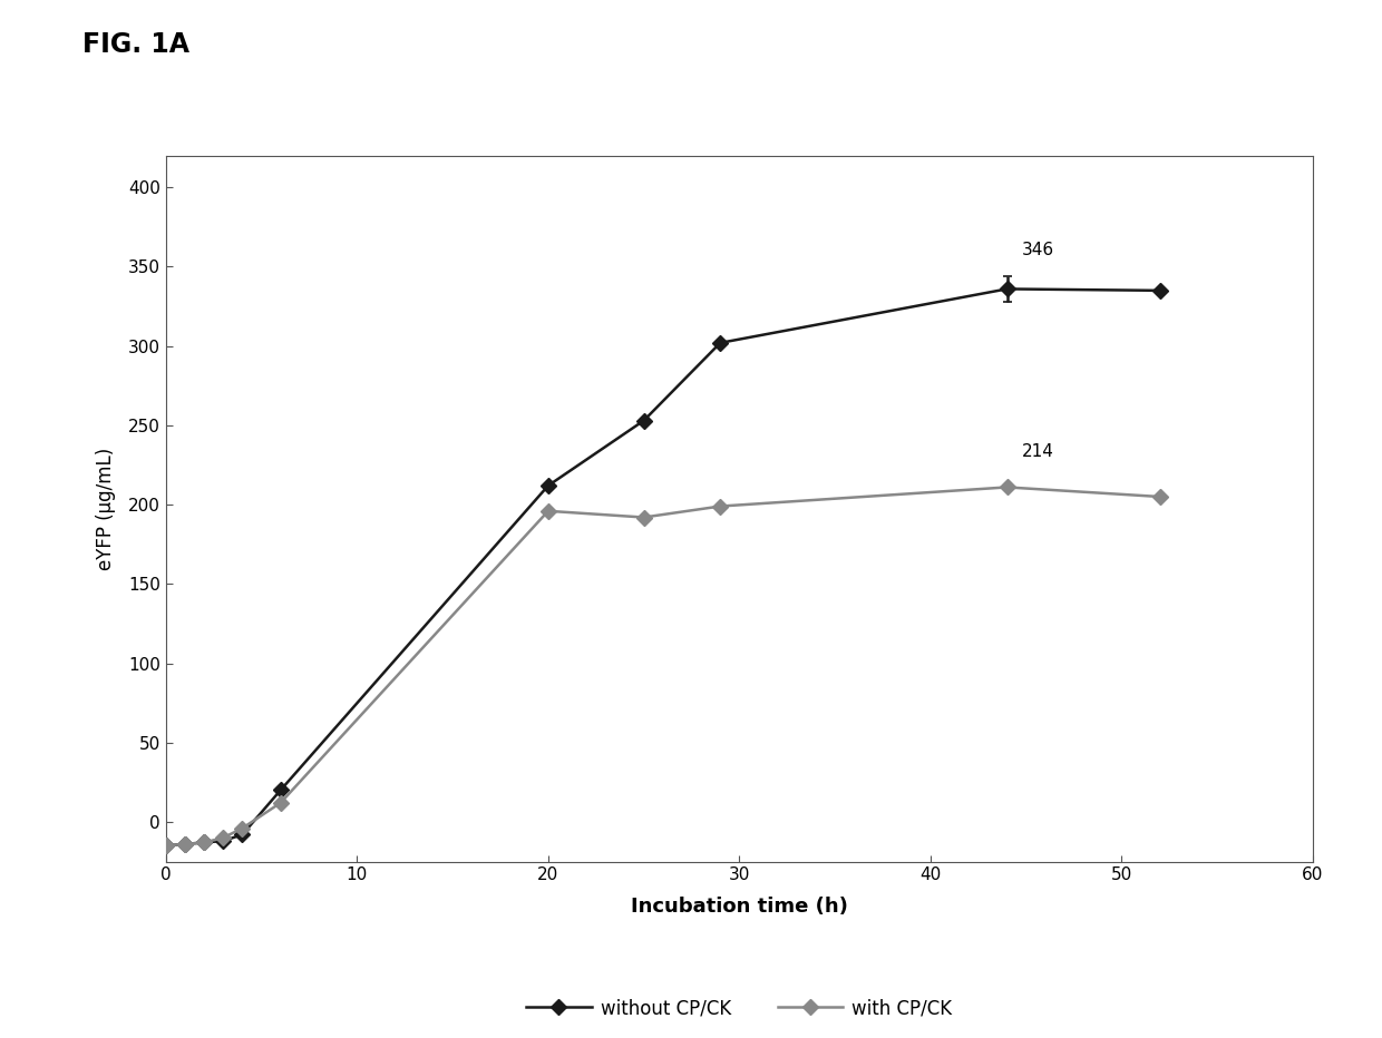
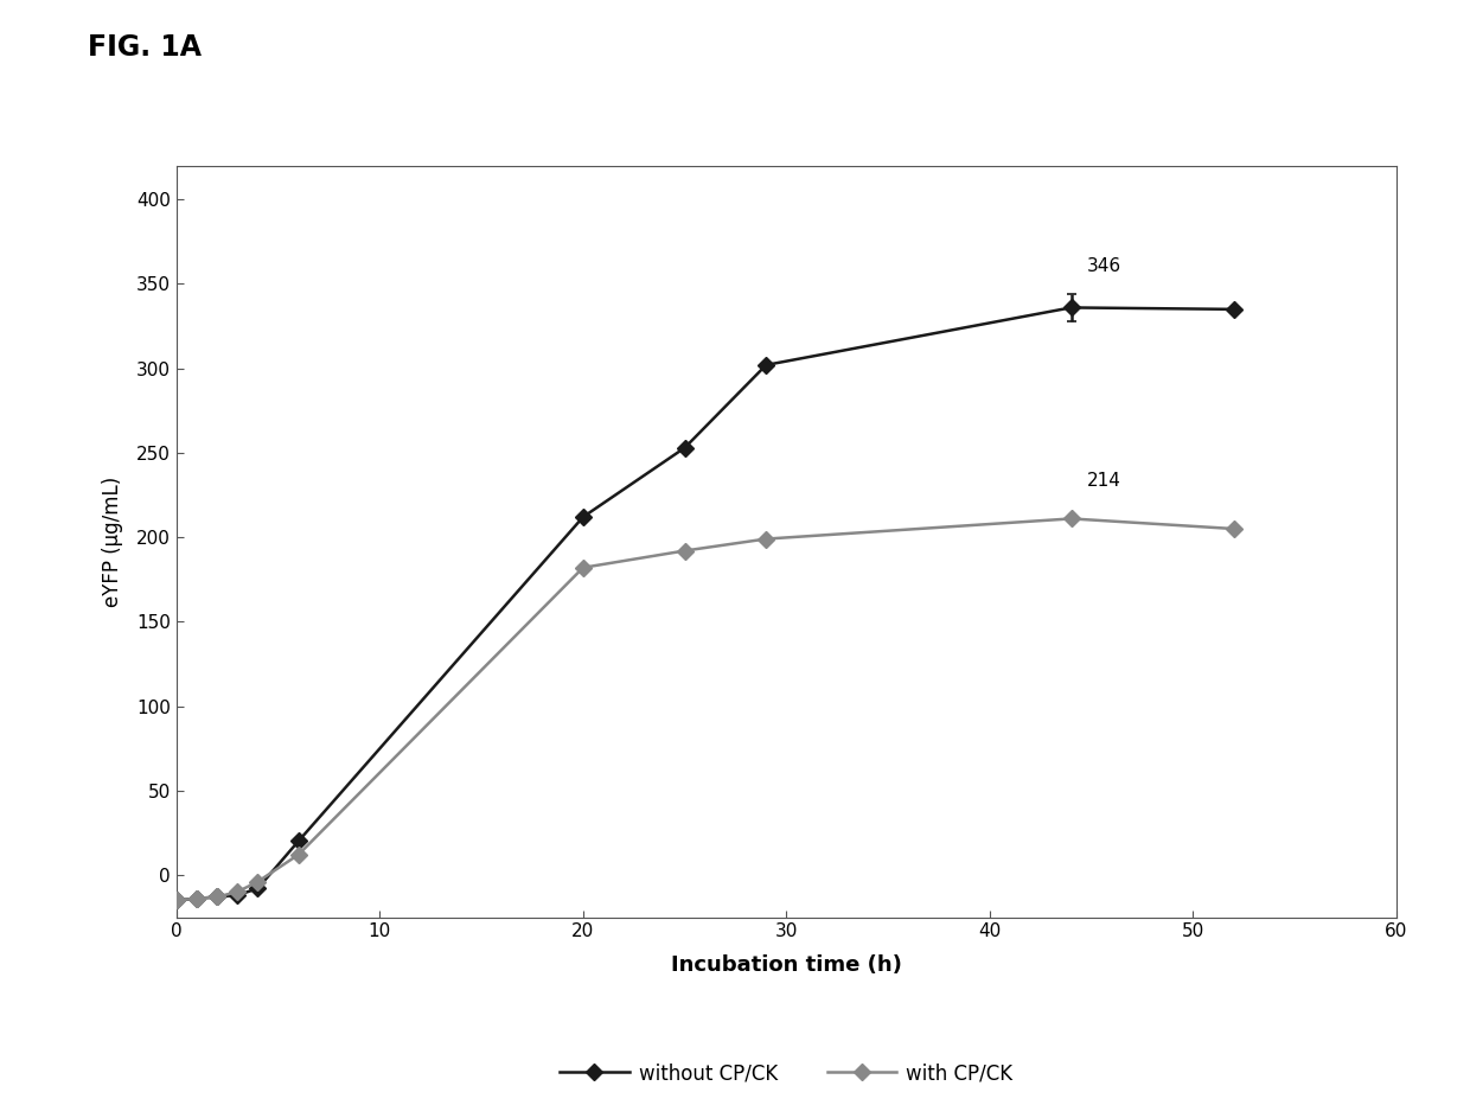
with CP/CK/20: 196 -> 182
